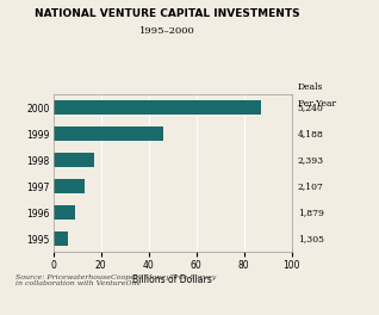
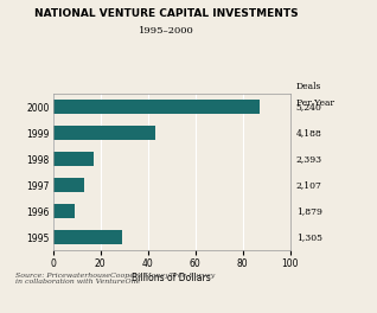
1999: 46 -> 43
1995: 6 -> 29
